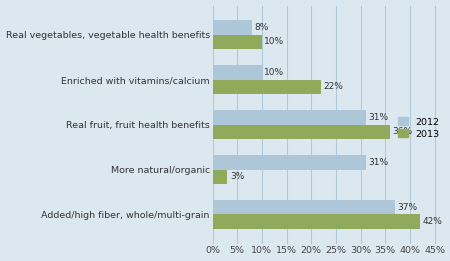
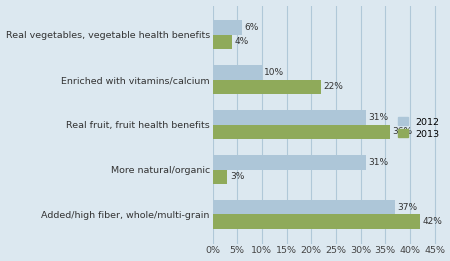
2012/Real vegetables, vegetable health benefits: 8% -> 6%
2013/Real vegetables, vegetable health benefits: 10% -> 4%
